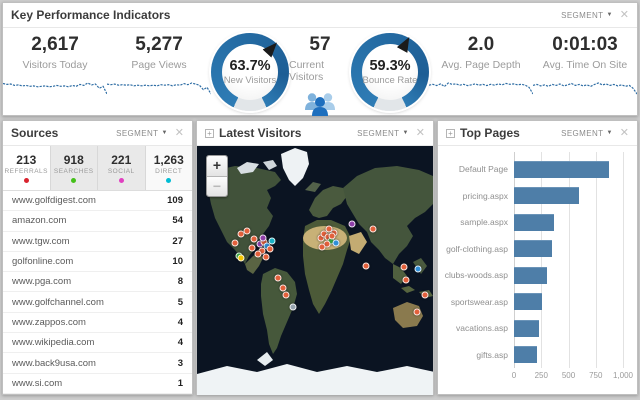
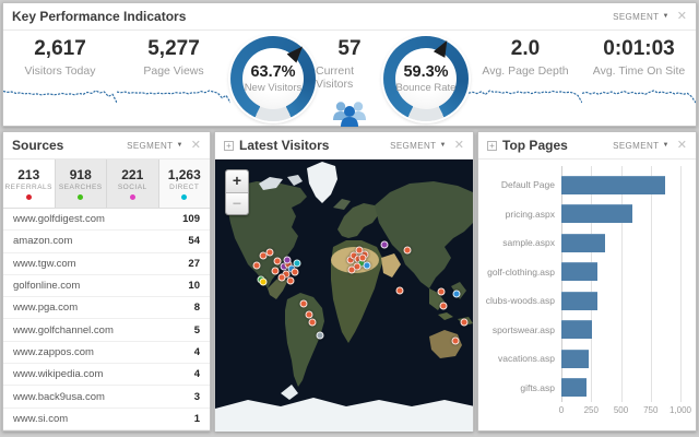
golf-clothing.asp: 340 -> 300
